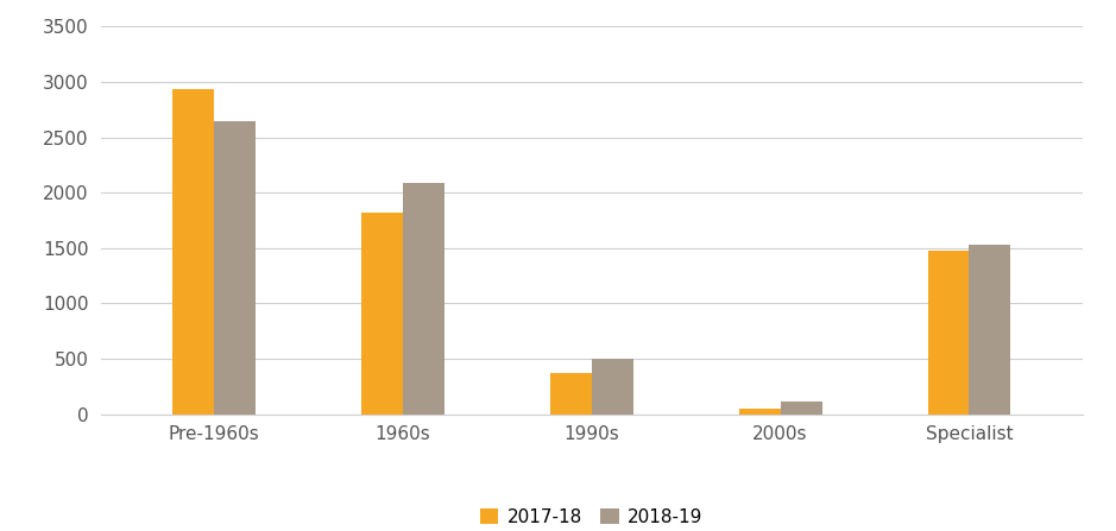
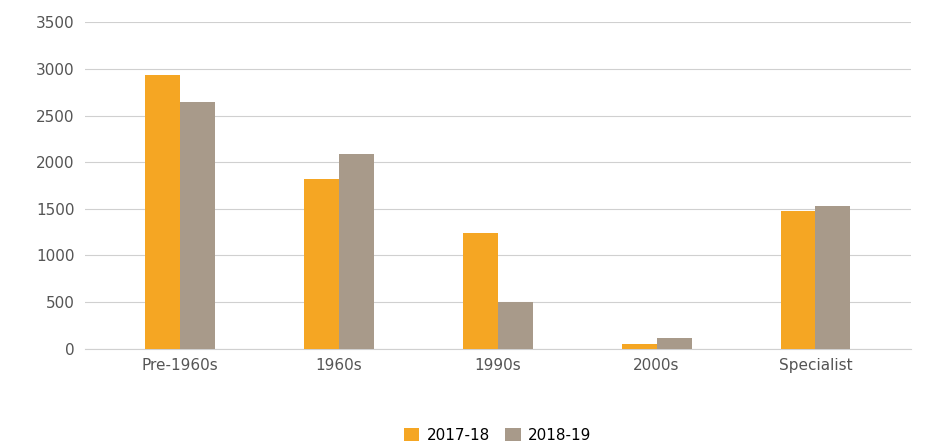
2017-18/1990s: 380 -> 1240
